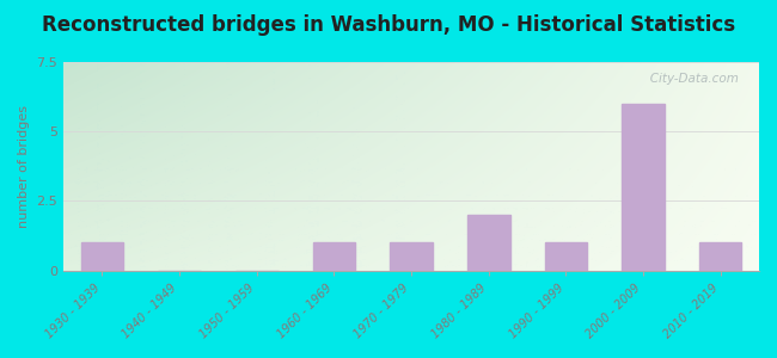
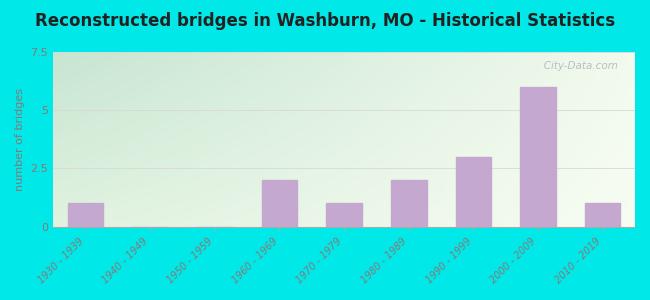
1960 - 1969: 1 -> 2
1990 - 1999: 1 -> 3
